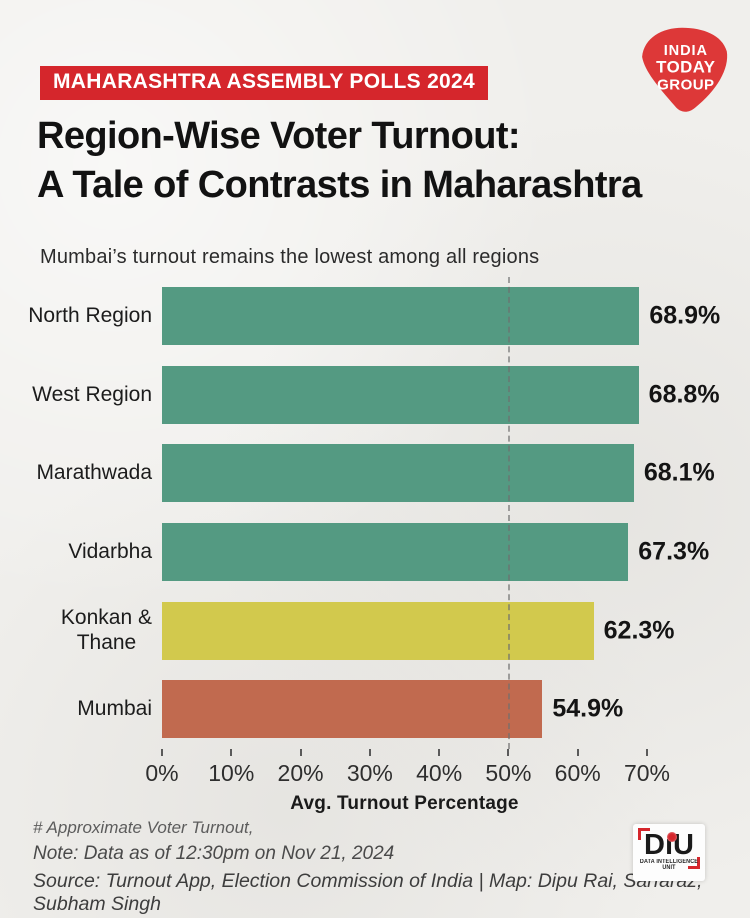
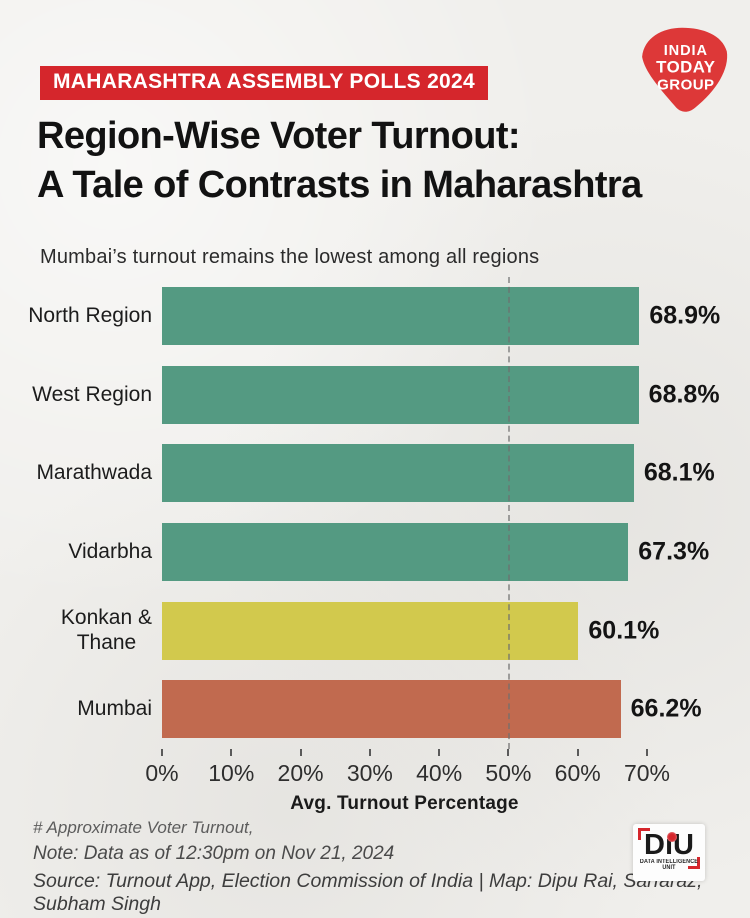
Konkan & Thane: 62.3% -> 60.1%
Mumbai: 54.9% -> 66.2%
